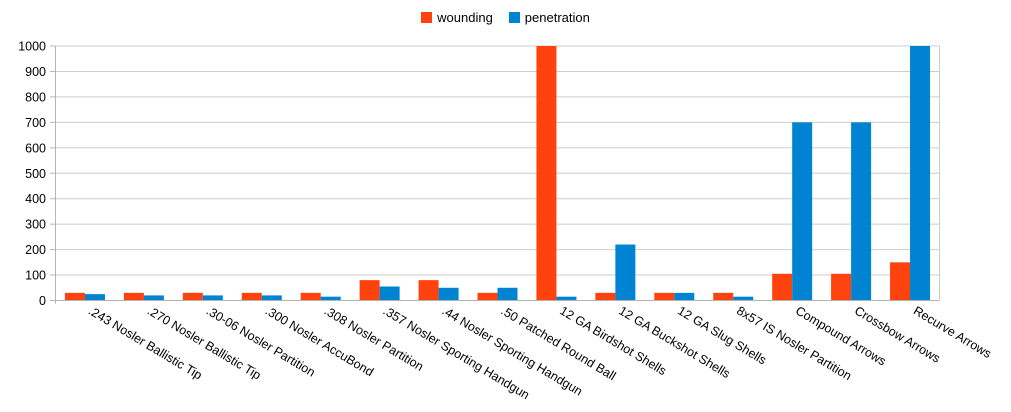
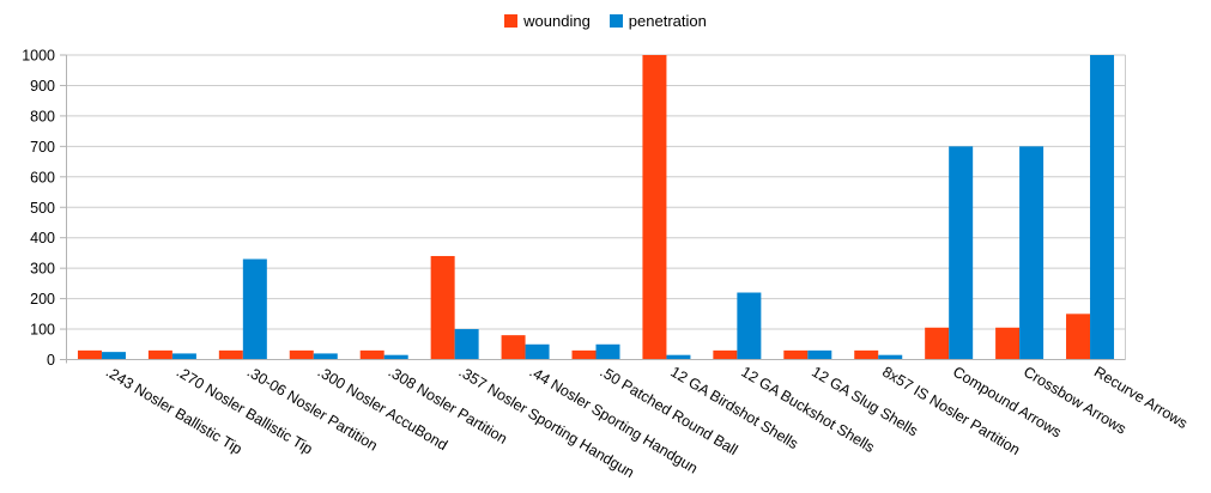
penetration/.30-06 Nosler Partition: 20 -> 330
wounding/.357 Nosler Sporting Handgun: 80 -> 340
penetration/.357 Nosler Sporting Handgun: 60 -> 100
